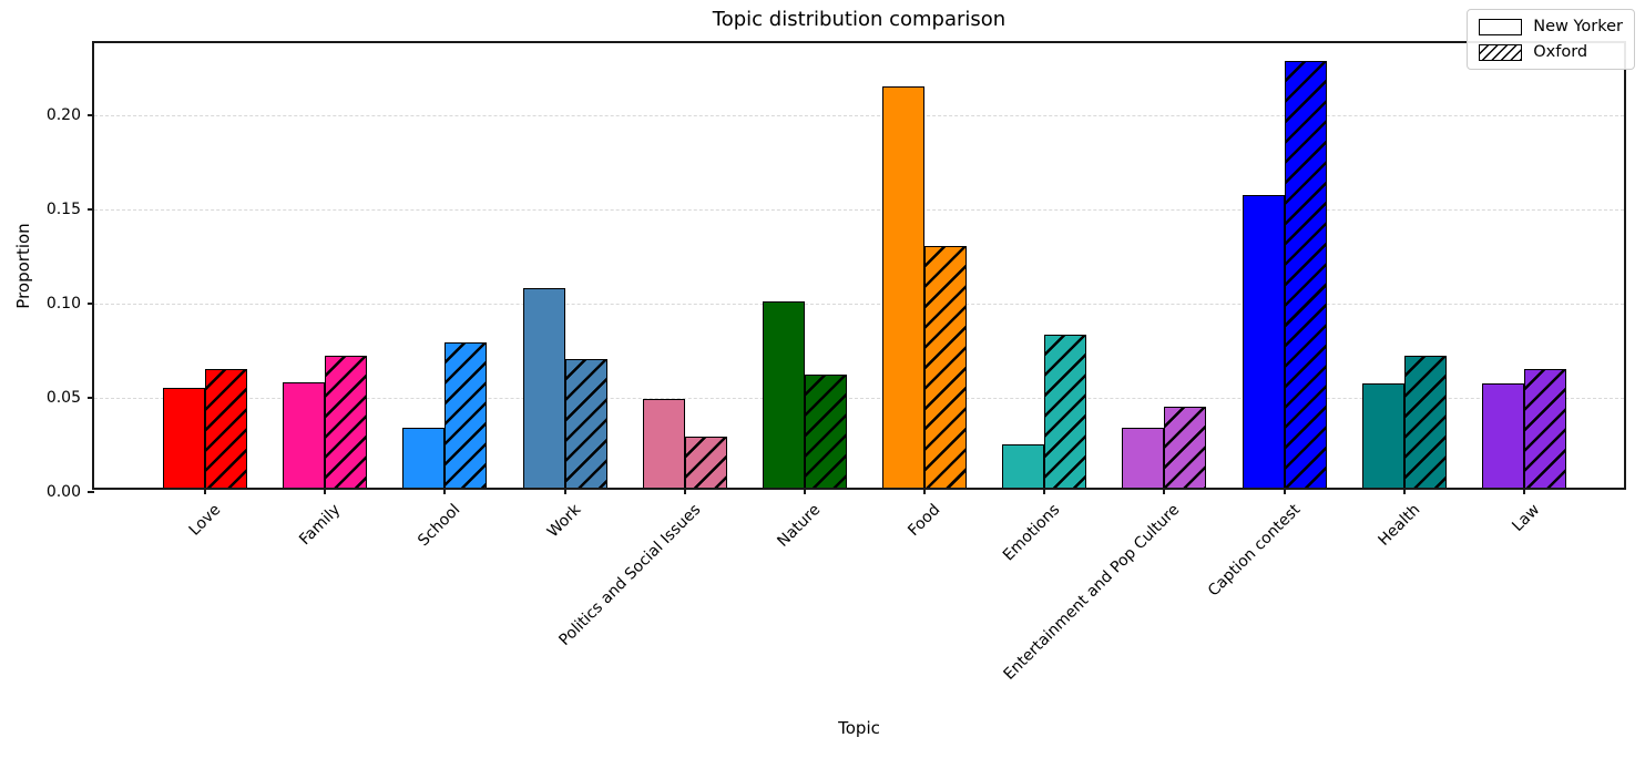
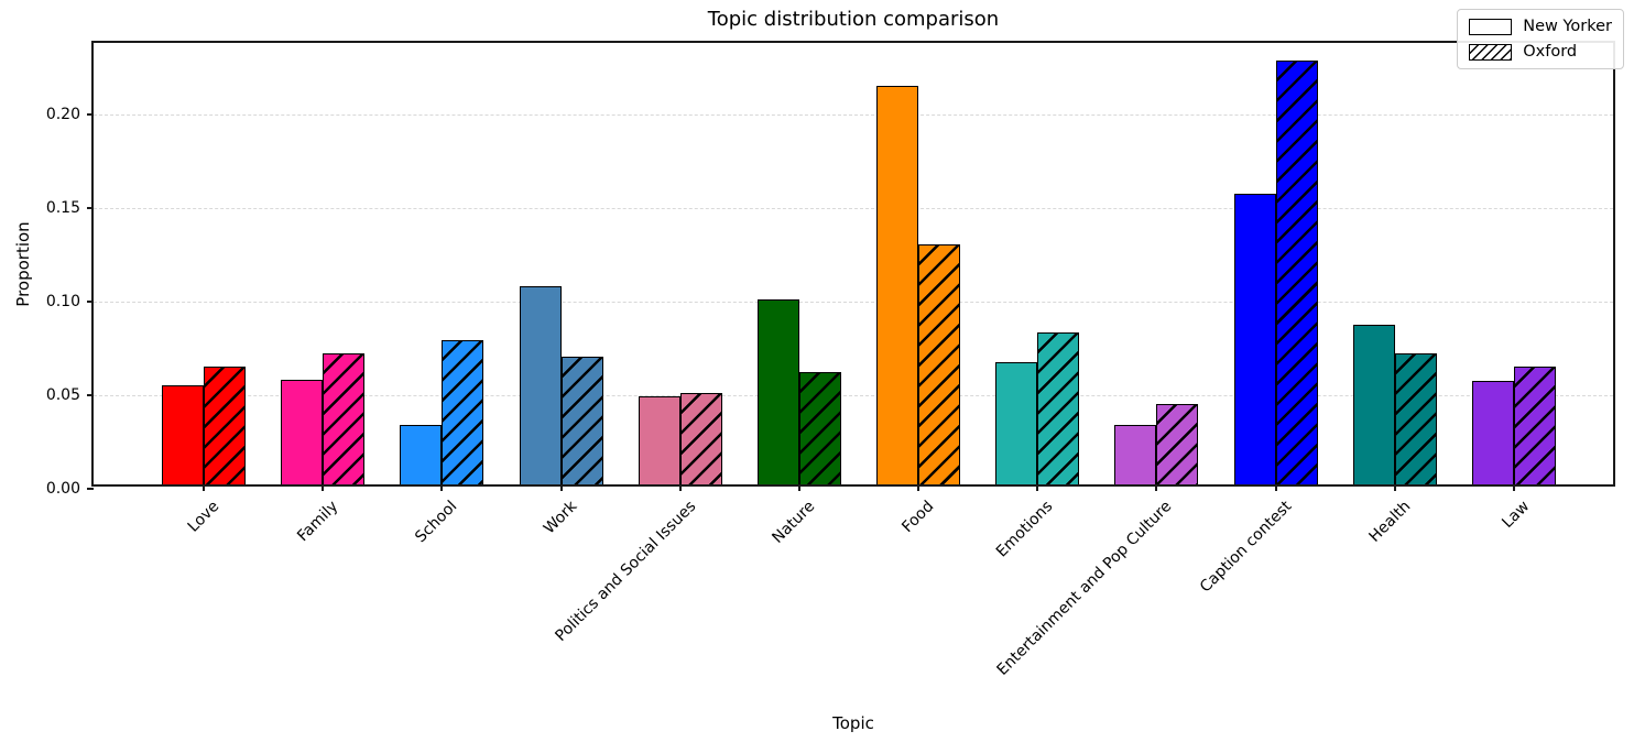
Oxford/Politics and Social Issues: 0.027 -> 0.049
New Yorker/Emotions: 0.023 -> 0.065
New Yorker/Health: 0.055 -> 0.085
